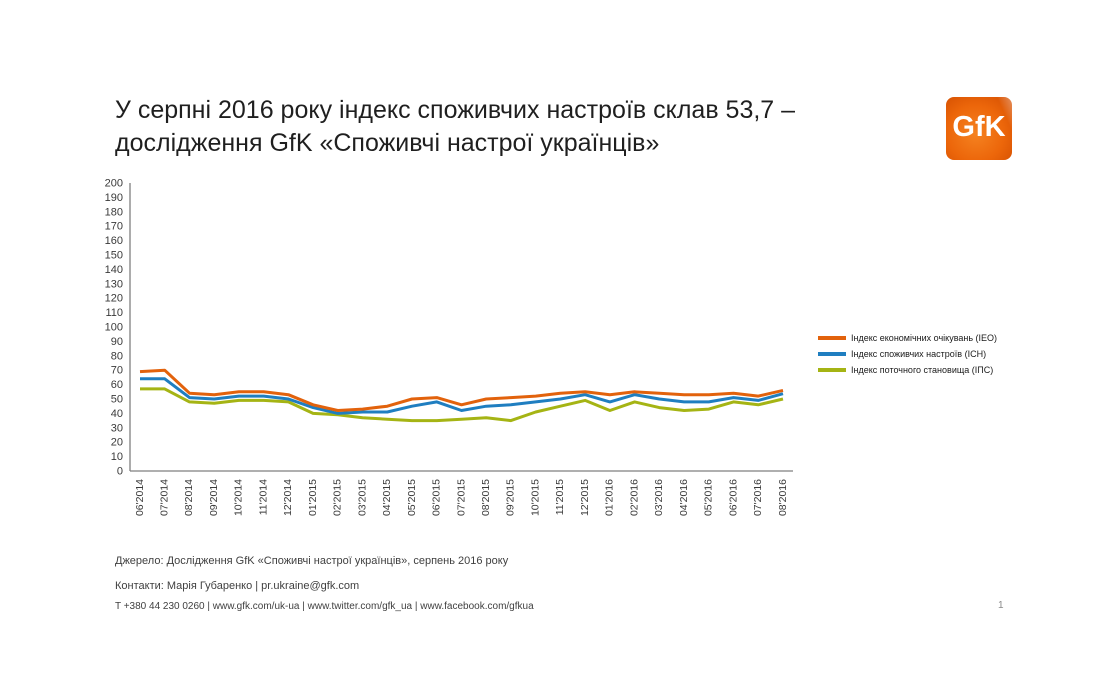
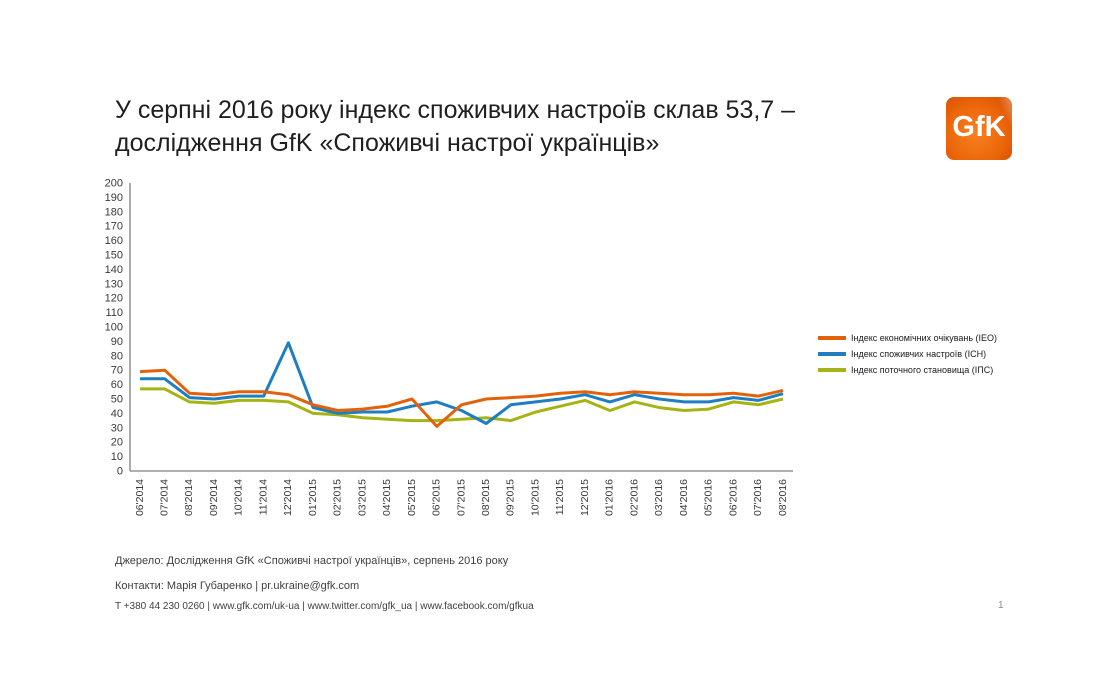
Індекс споживчих настроїв (ІСН)/12'2014: 50 -> 89
Індекс економічних очікувань (ІЕО)/06'2015: 51 -> 31
Індекс споживчих настроїв (ІСН)/08'2015: 45 -> 33
